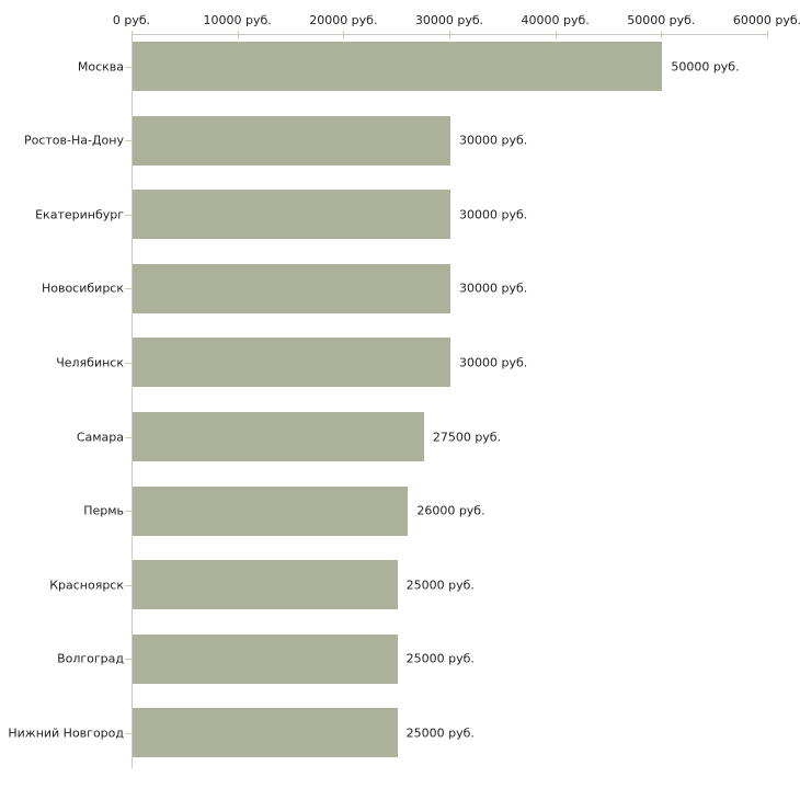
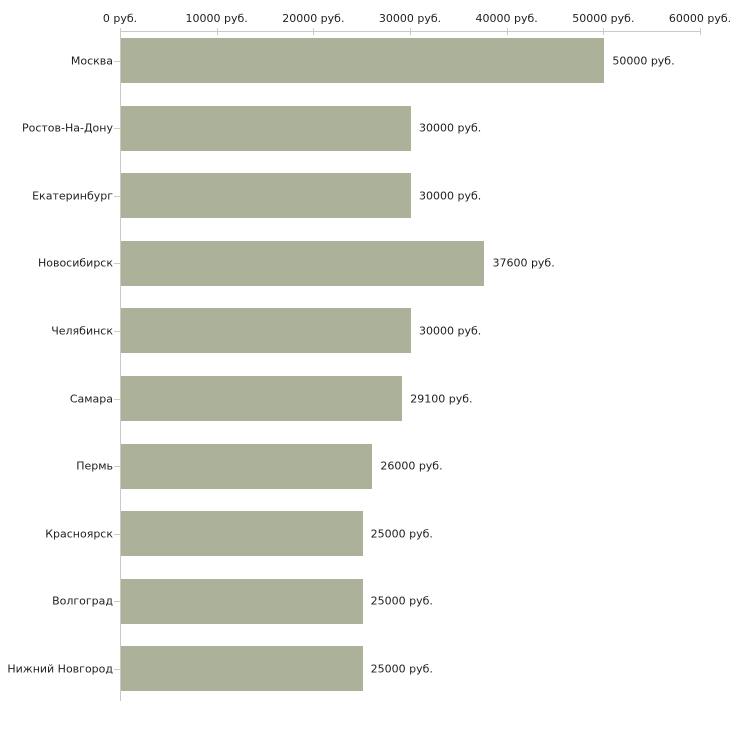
Новосибирск: 30000 -> 37600
Самара: 27500 -> 29100
